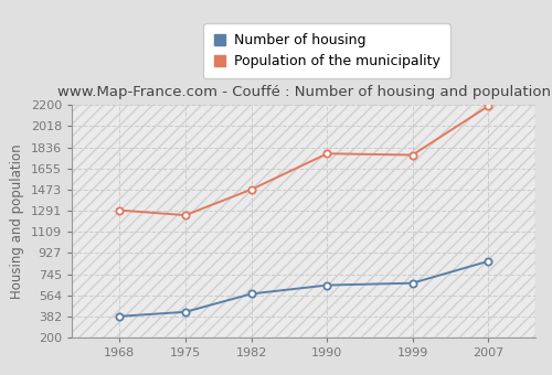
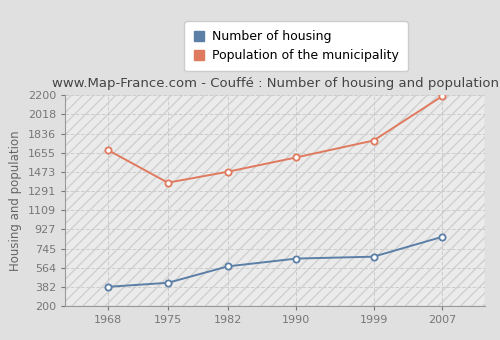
Population of the municipality/1968: 1300 -> 1680
Population of the municipality/1975: 1250 -> 1370
Population of the municipality/1990: 1780 -> 1610
